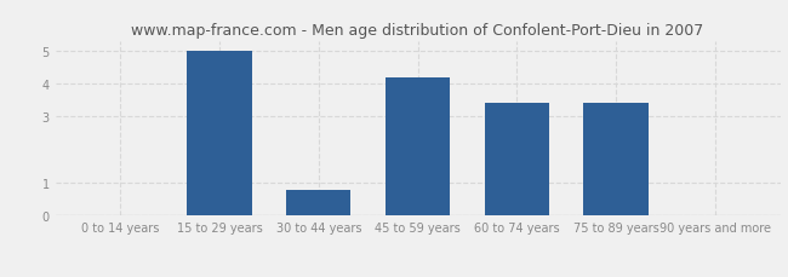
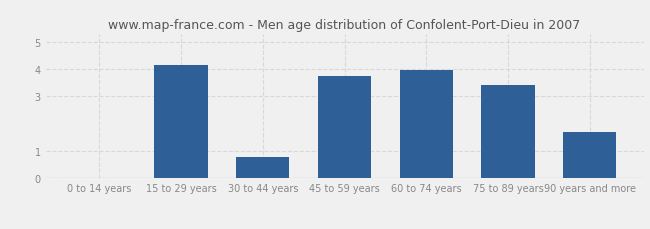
15 to 29 years: 5.00 -> 4.15
45 to 59 years: 4.20 -> 3.75
60 to 74 years: 3.40 -> 3.95
90 years and more: 0.03 -> 1.70
